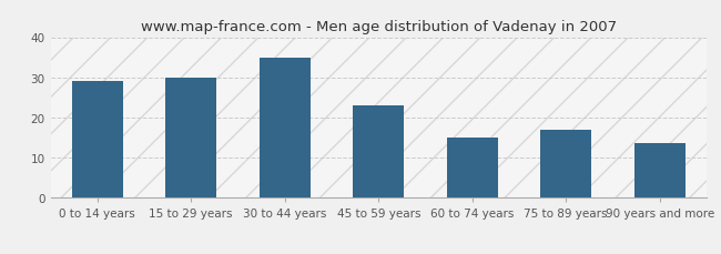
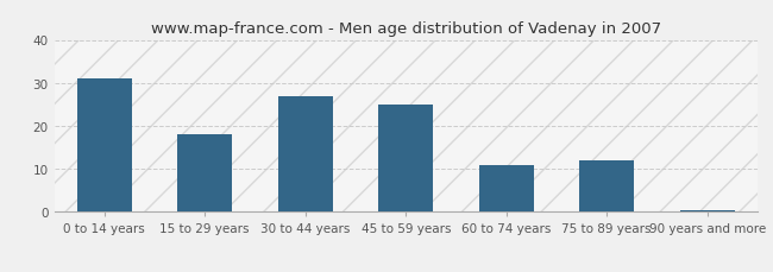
0 to 14 years: 29.0 -> 31.0
15 to 29 years: 30.0 -> 18.0
30 to 44 years: 35.0 -> 27.0
45 to 59 years: 23.0 -> 25.0
60 to 74 years: 15.0 -> 11.0
75 to 89 years: 17.0 -> 12.0
90 years and more: 13.5 -> 0.5
